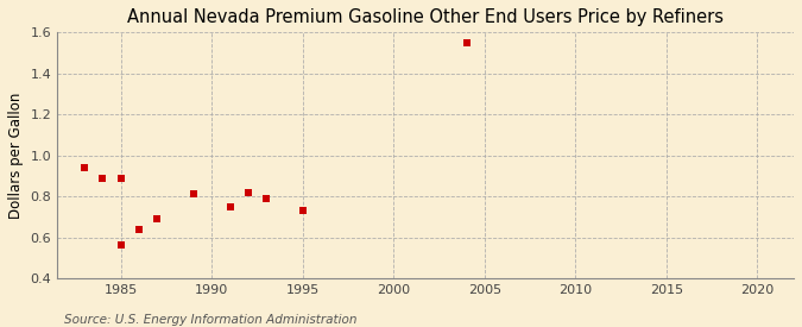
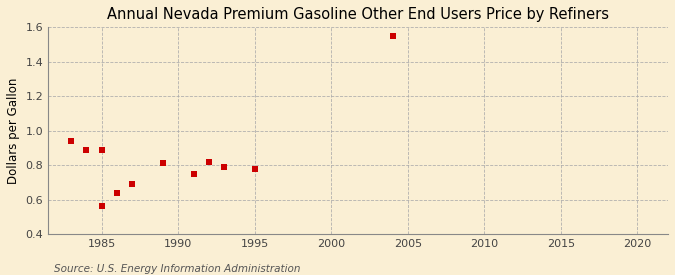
1995: 0.73 -> 0.78
